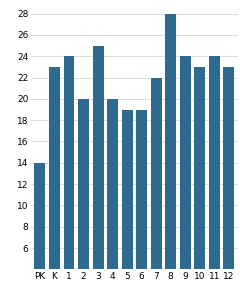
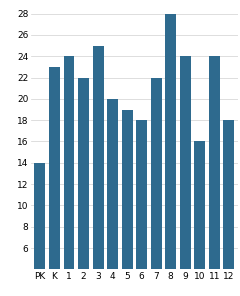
2: 20 -> 22
6: 19 -> 18
10: 23 -> 16
12: 23 -> 18
